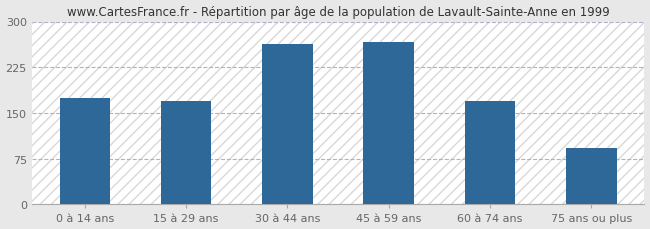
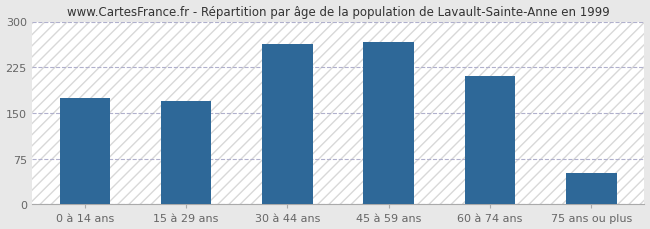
60 à 74 ans: 170 -> 210
75 ans ou plus: 92 -> 52
